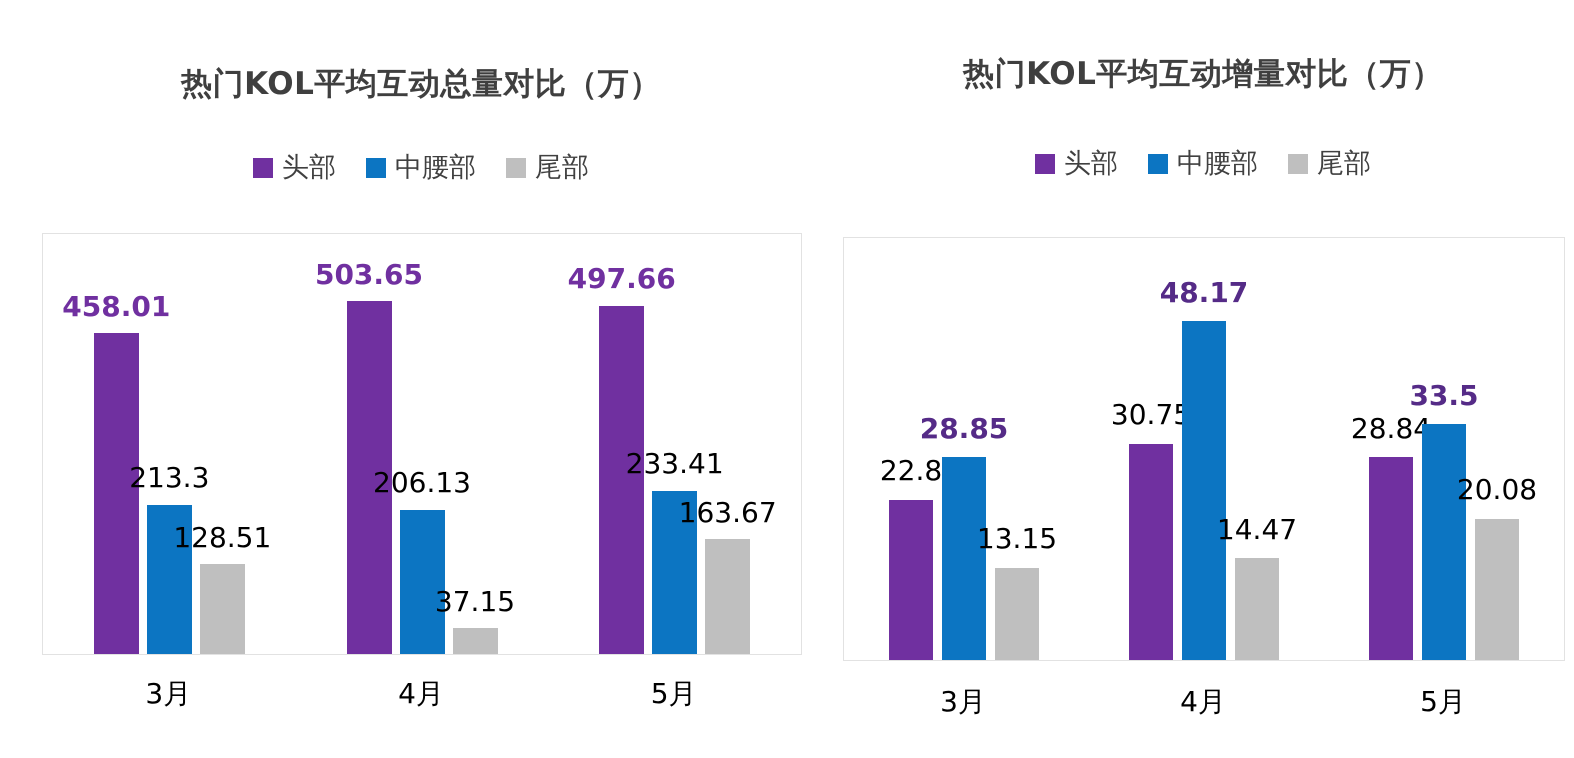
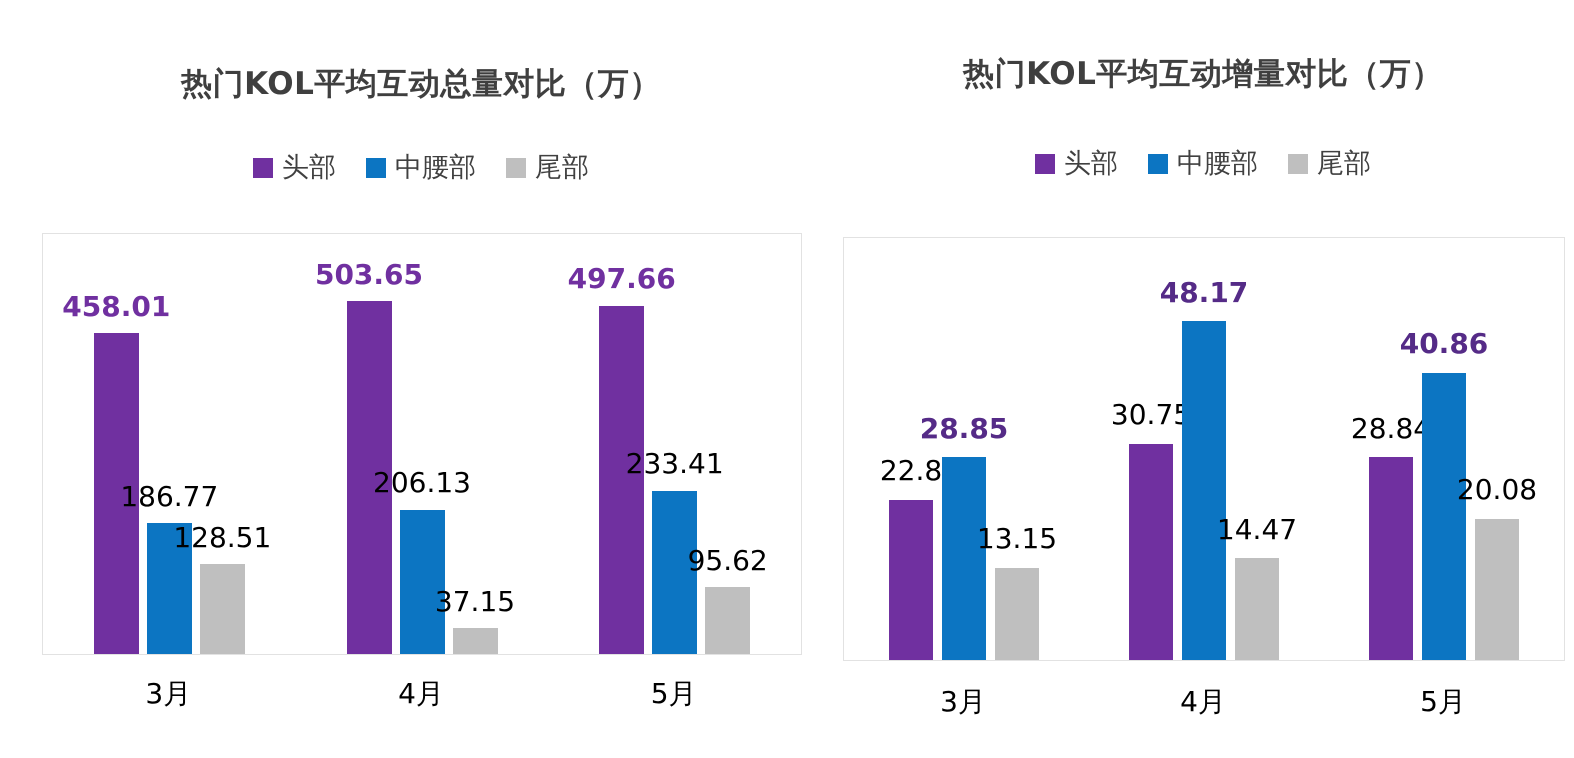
热门KOL平均互动总量对比（万）/中腰部/3月: 213.3 -> 186.77
热门KOL平均互动总量对比（万）/尾部/5月: 163.67 -> 95.62
热门KOL平均互动增量对比（万）/中腰部/5月: 33.5 -> 40.86
